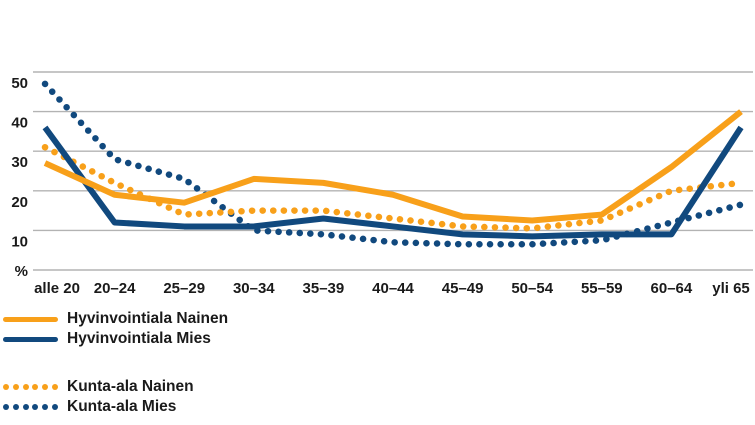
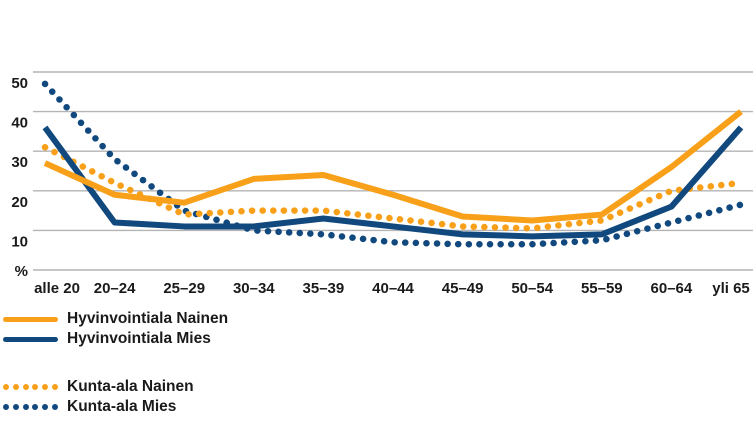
Kunta-ala Mies/25–29: 23 -> 15
Hyvinvointiala Nainen/35–39: 22 -> 24
Hyvinvointiala Mies/60–64: 9 -> 16
